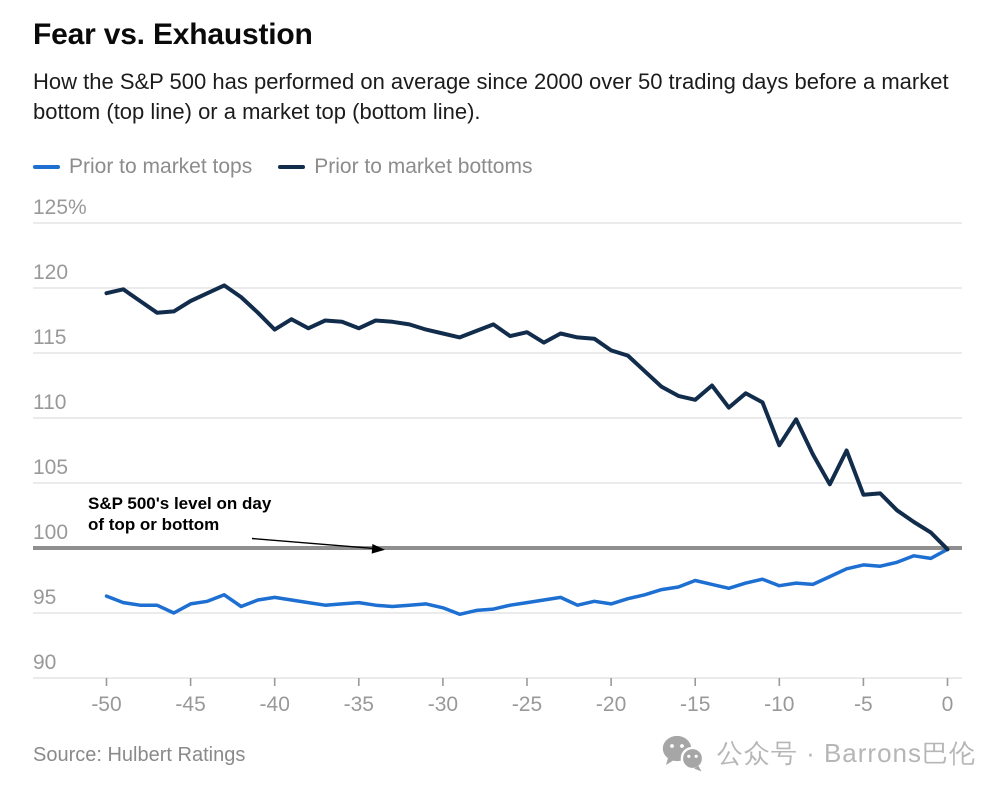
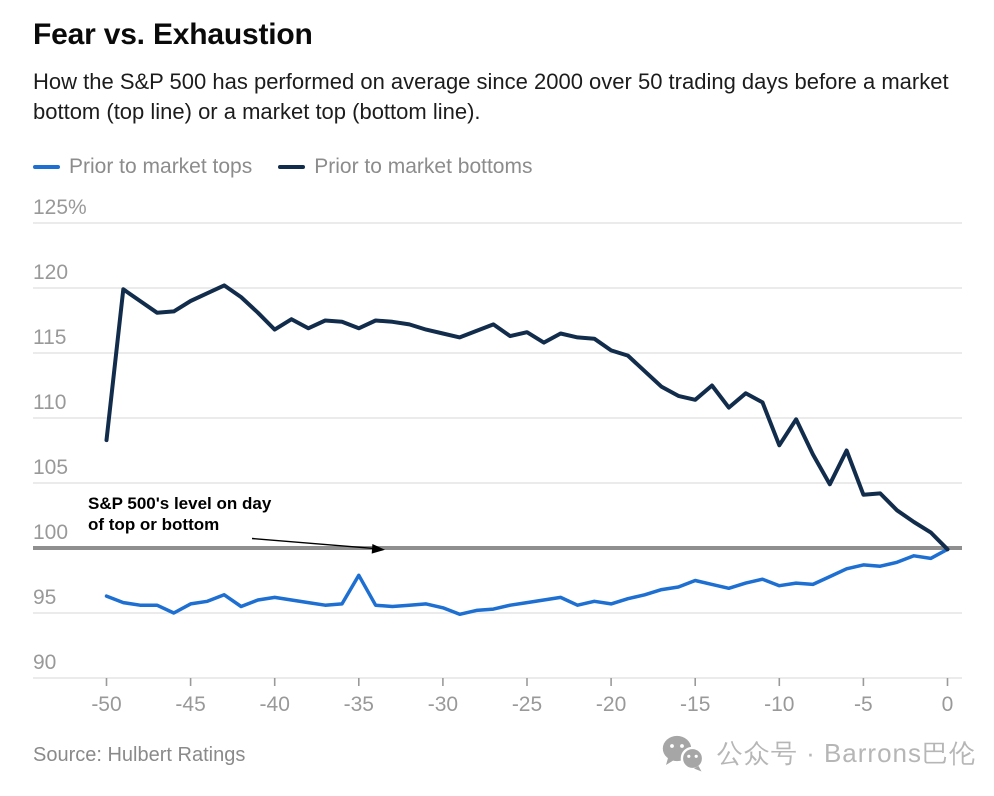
Prior to market bottoms/-50: 119.6% -> 108.3%
Prior to market tops/-35: 95.8% -> 97.9%
